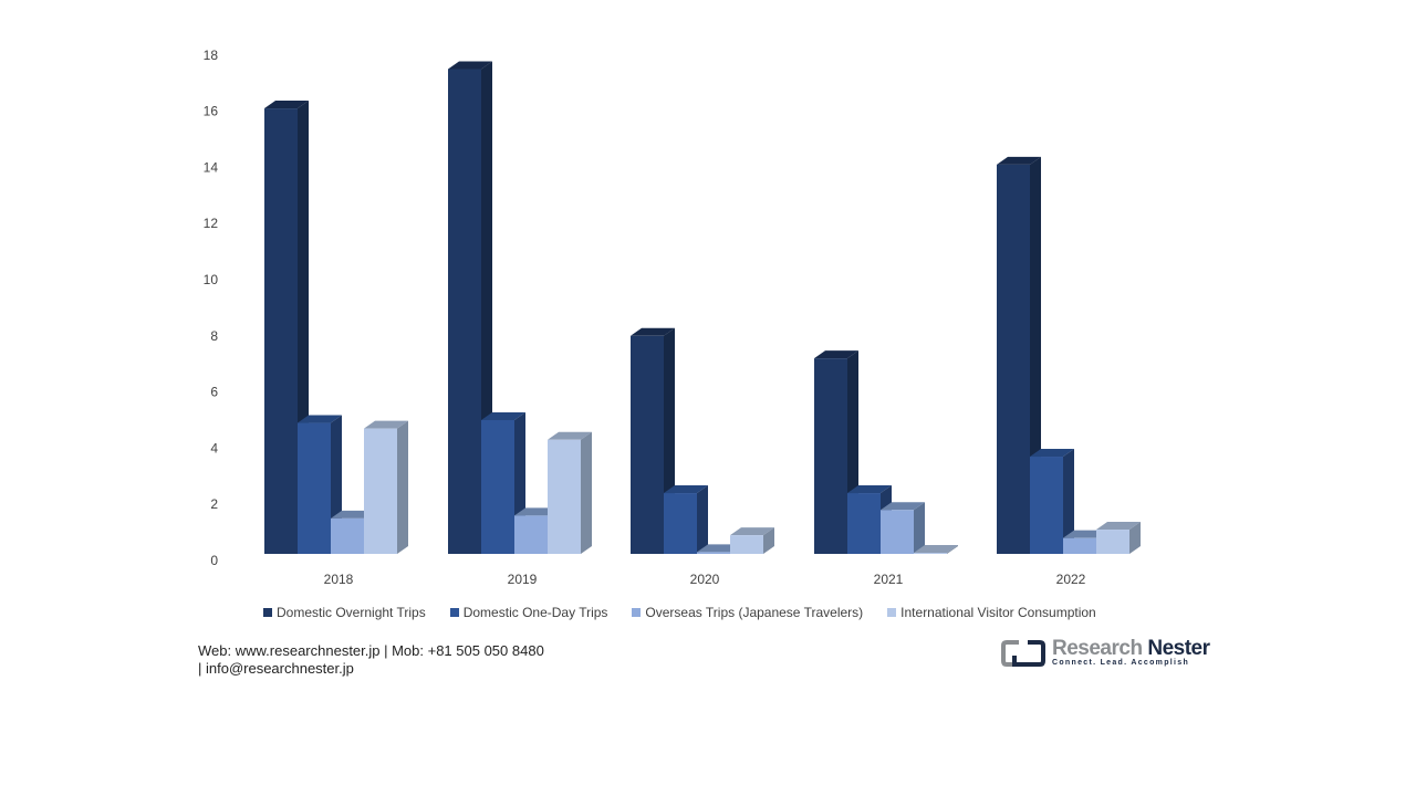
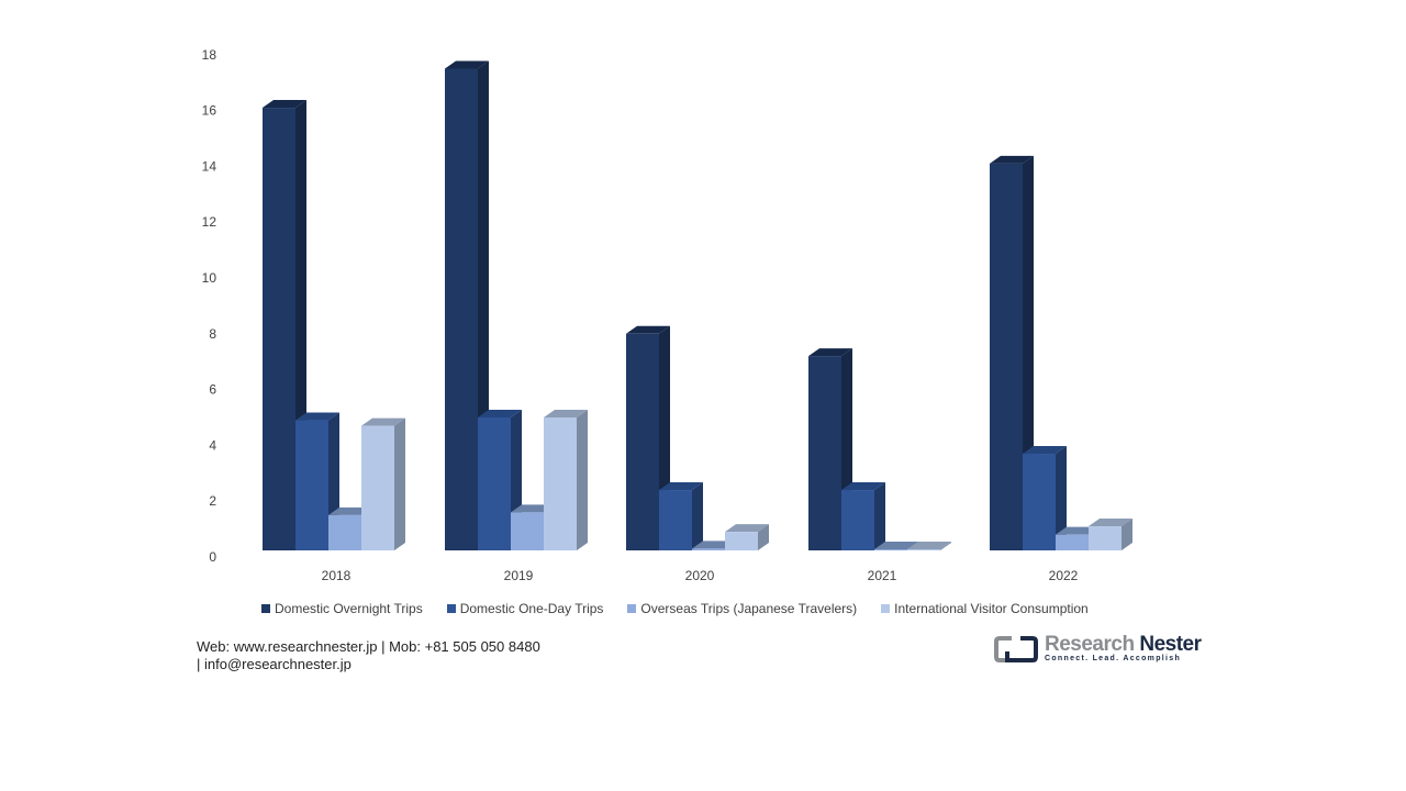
International Visitor Consumption/2019: 4.3 -> 5.0
Overseas Trips (Japanese Travelers)/2021: 1.8 -> 0.1
